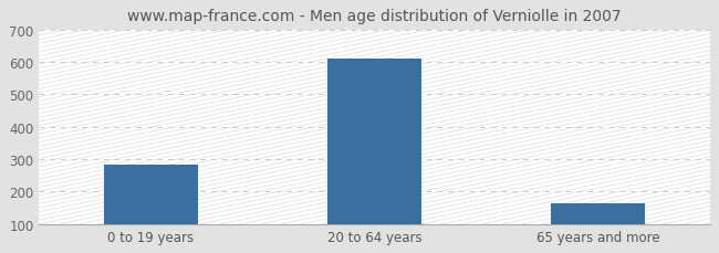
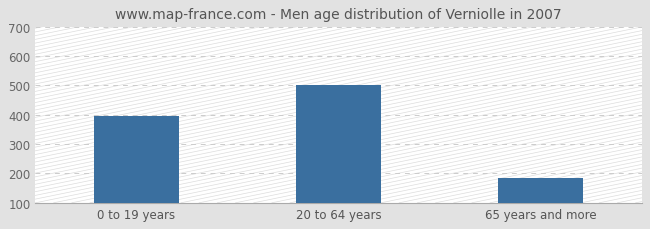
0 to 19 years: 283 -> 395
20 to 64 years: 610 -> 500
65 years and more: 163 -> 185
